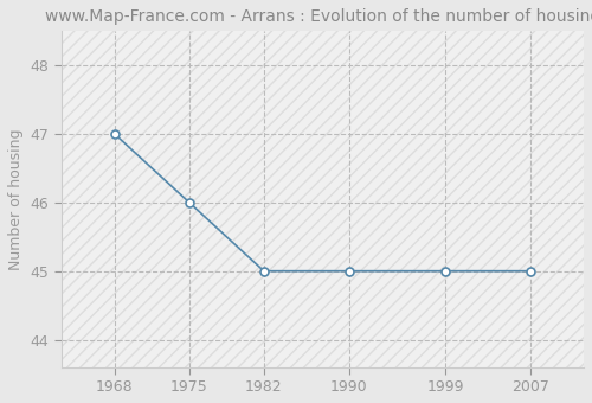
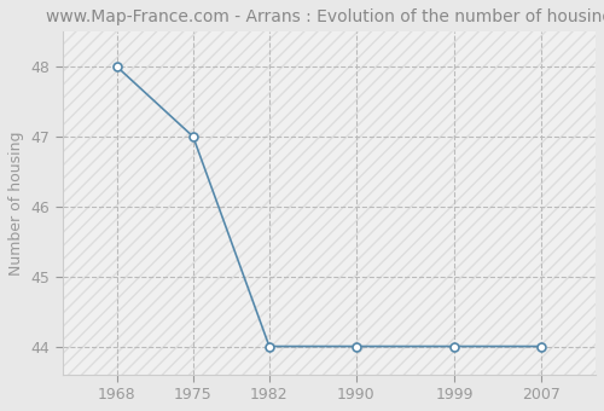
1968: 47 -> 48
1975: 46 -> 47
1982: 45 -> 44
1990: 45 -> 44
1999: 45 -> 44
2007: 45 -> 44
